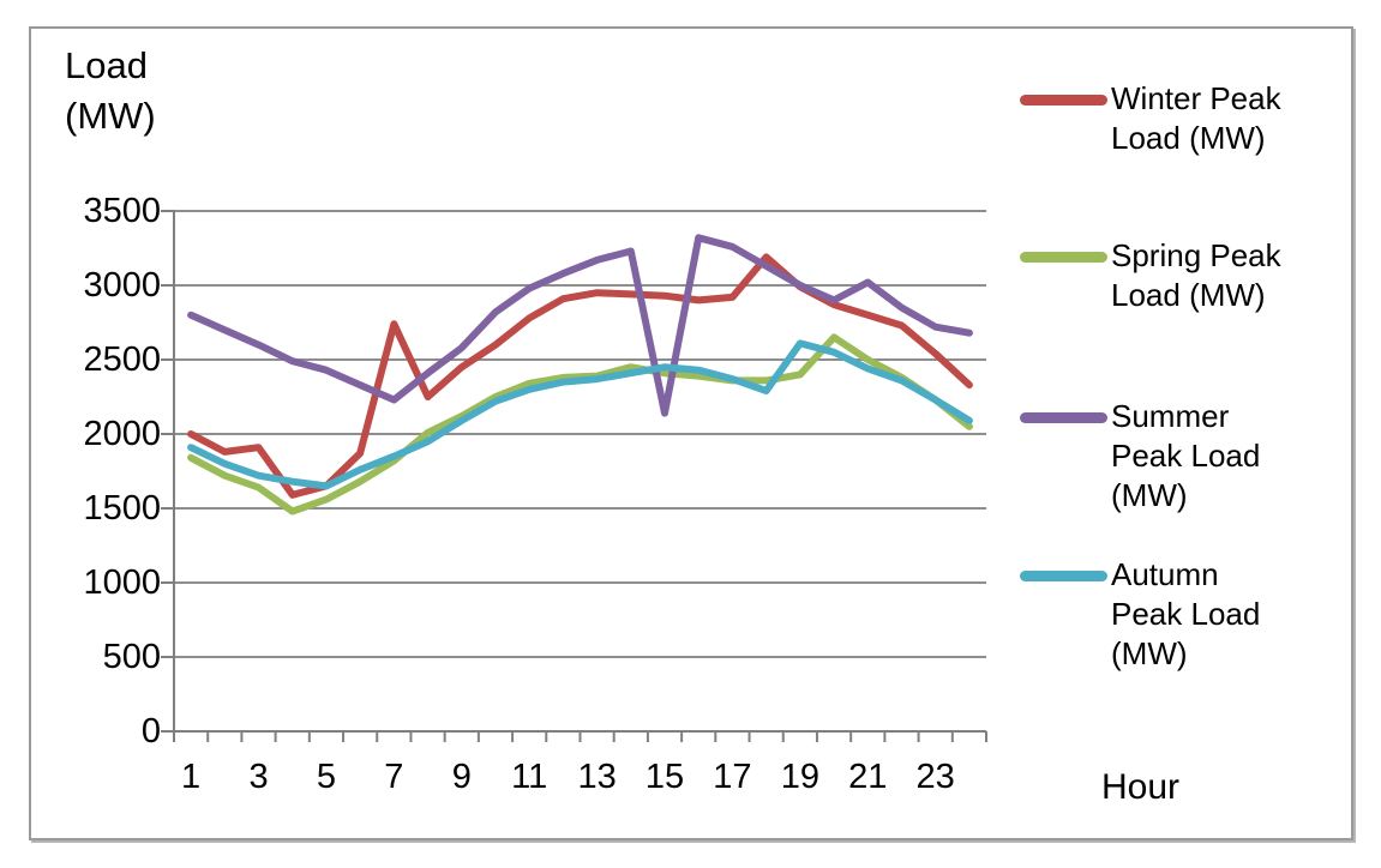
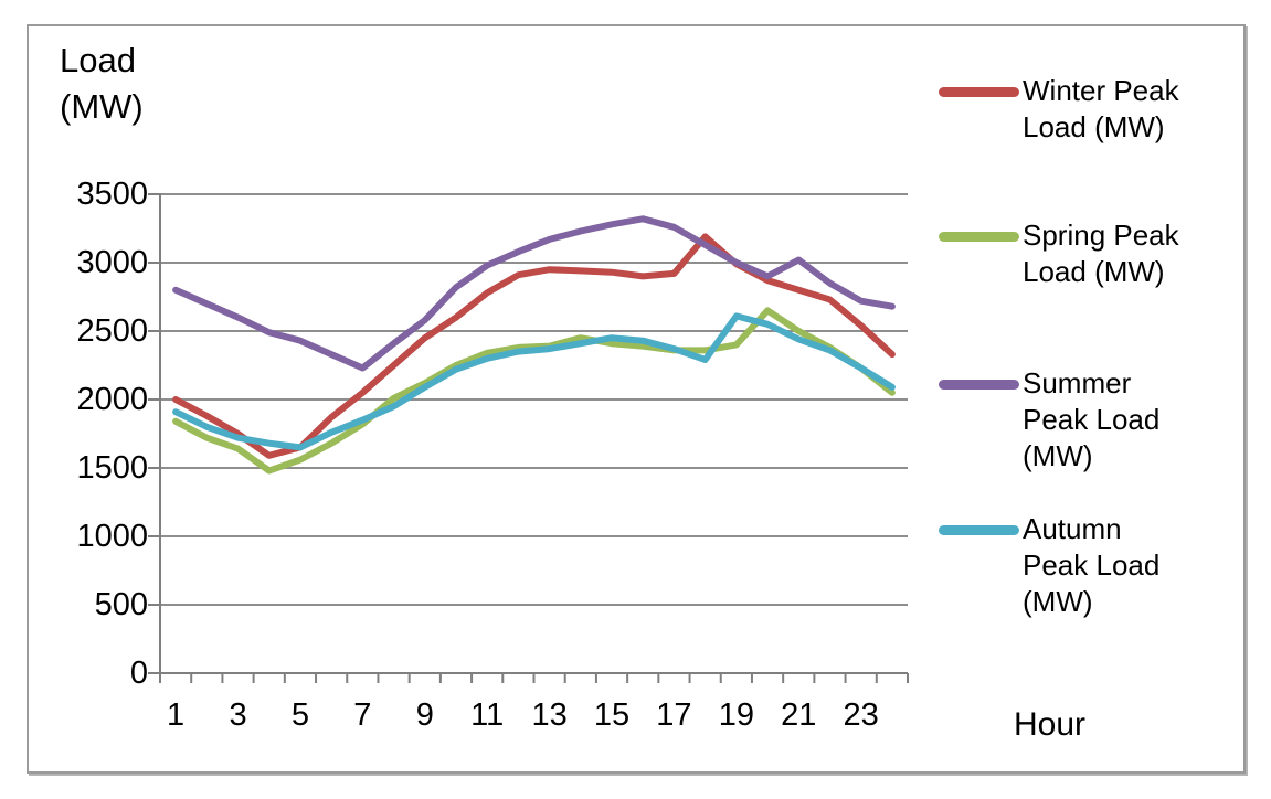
Winter Peak Load (MW)/3: 1910 -> 1750
Winter Peak Load (MW)/7: 2740 -> 2050
Summer Peak Load (MW)/15: 2140 -> 3280
